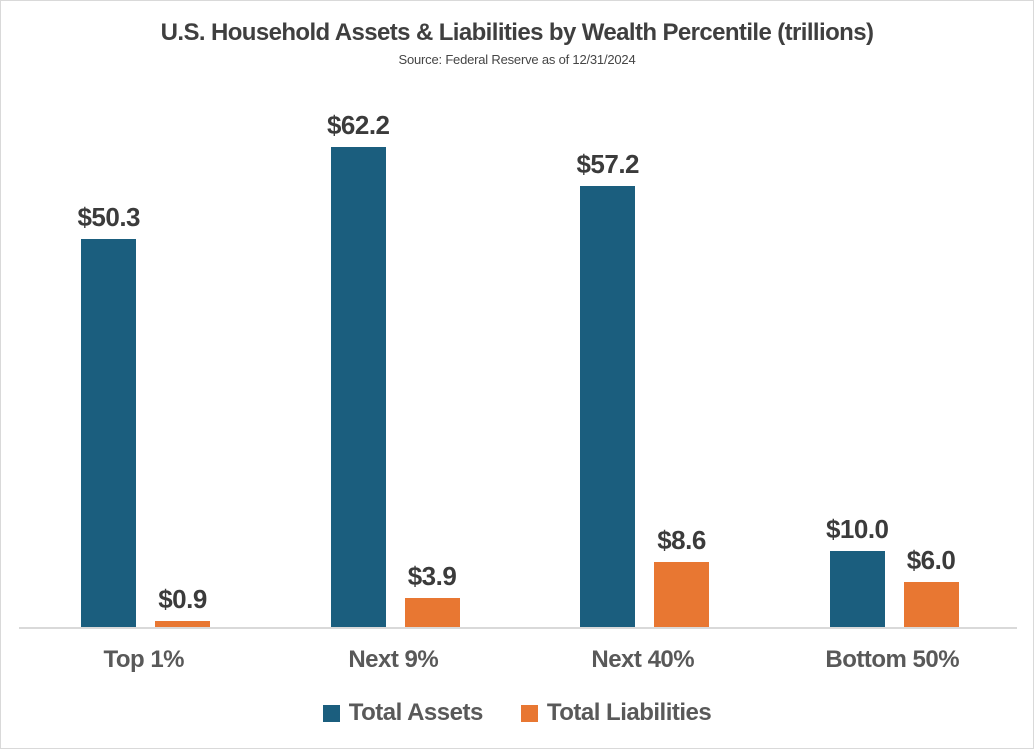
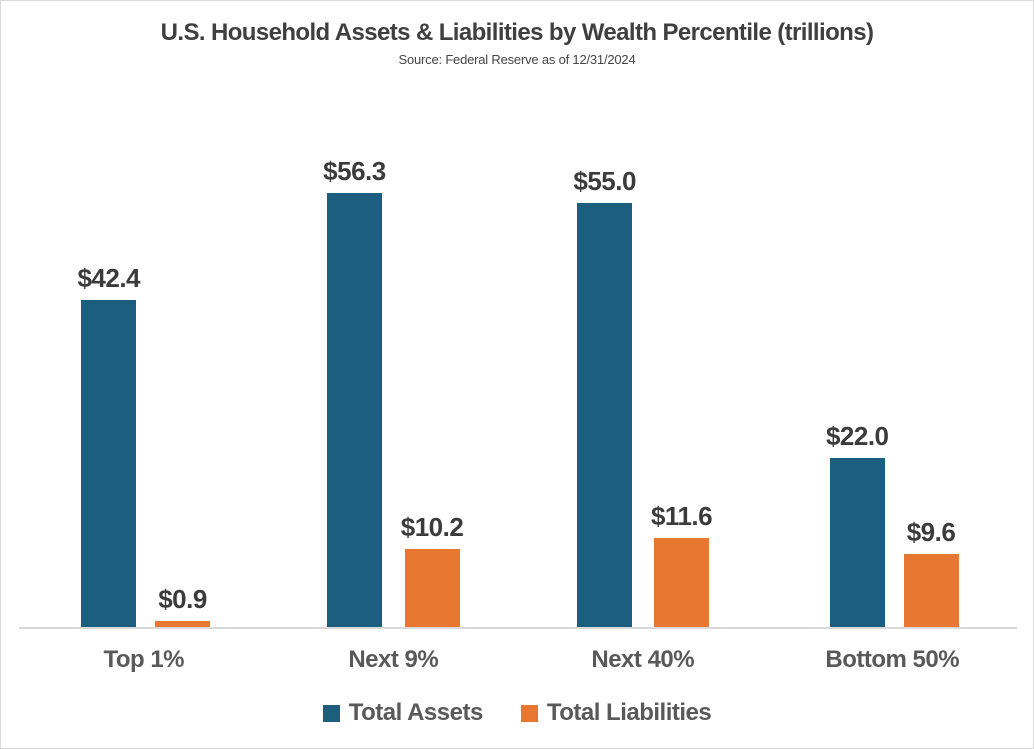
Total Assets/Top 1%: $50.3 -> $42.4
Total Assets/Next 9%: $62.2 -> $56.3
Total Liabilities/Next 9%: $3.9 -> $10.2
Total Assets/Next 40%: $57.2 -> $55.0
Total Liabilities/Next 40%: $8.6 -> $11.6
Total Assets/Bottom 50%: $10.0 -> $22.0
Total Liabilities/Bottom 50%: $6.0 -> $9.6
